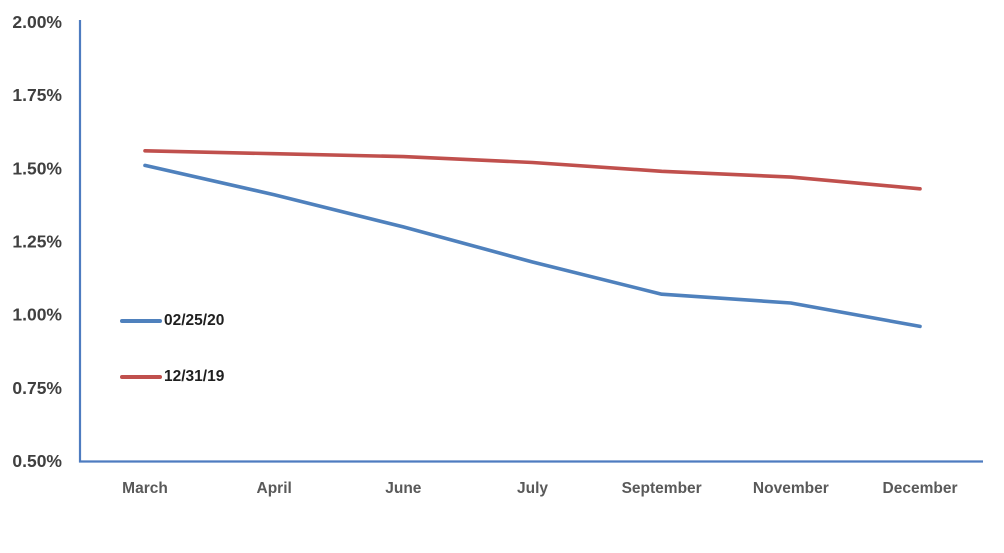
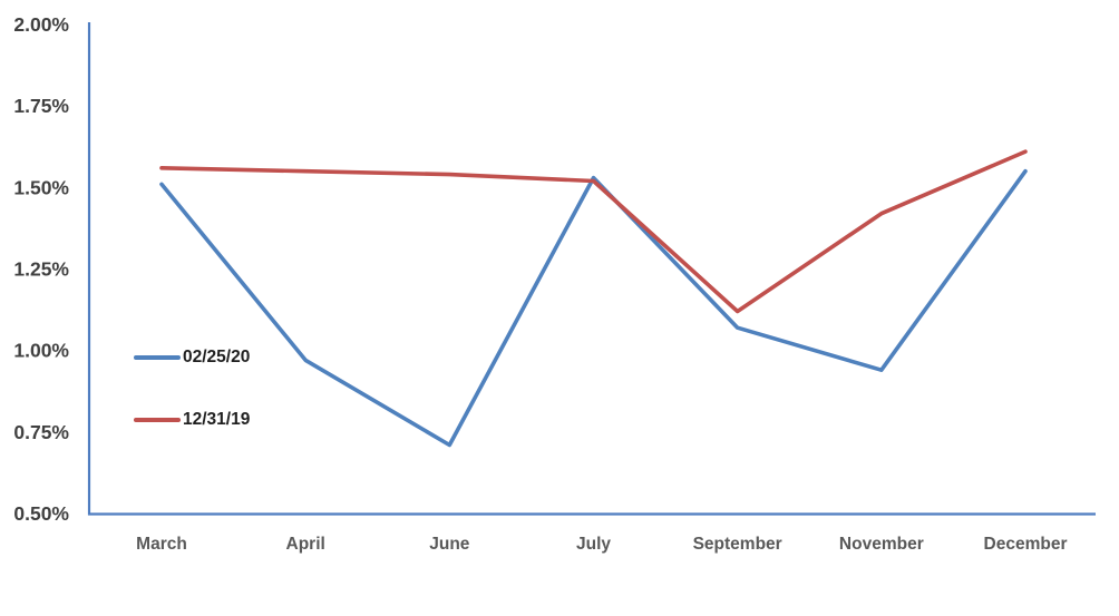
02/25/20/April: 1.41% -> 0.97%
02/25/20/June: 1.30% -> 0.71%
02/25/20/July: 1.18% -> 1.53%
12/31/19/September: 1.49% -> 1.12%
02/25/20/November: 1.04% -> 0.94%
12/31/19/November: 1.47% -> 1.42%
02/25/20/December: 0.96% -> 1.55%
12/31/19/December: 1.43% -> 1.61%
